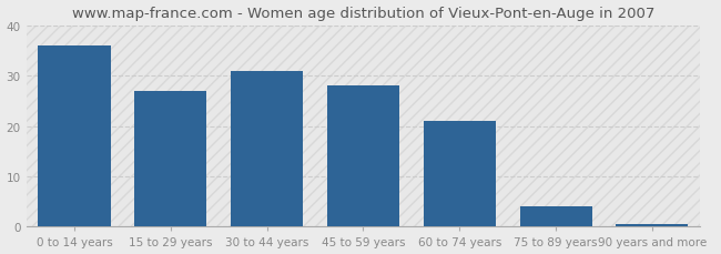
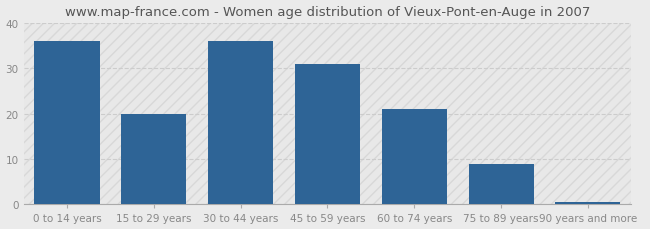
15 to 29 years: 27.0 -> 20.0
30 to 44 years: 31.0 -> 36.0
45 to 59 years: 28.0 -> 31.0
75 to 89 years: 4.0 -> 9.0
